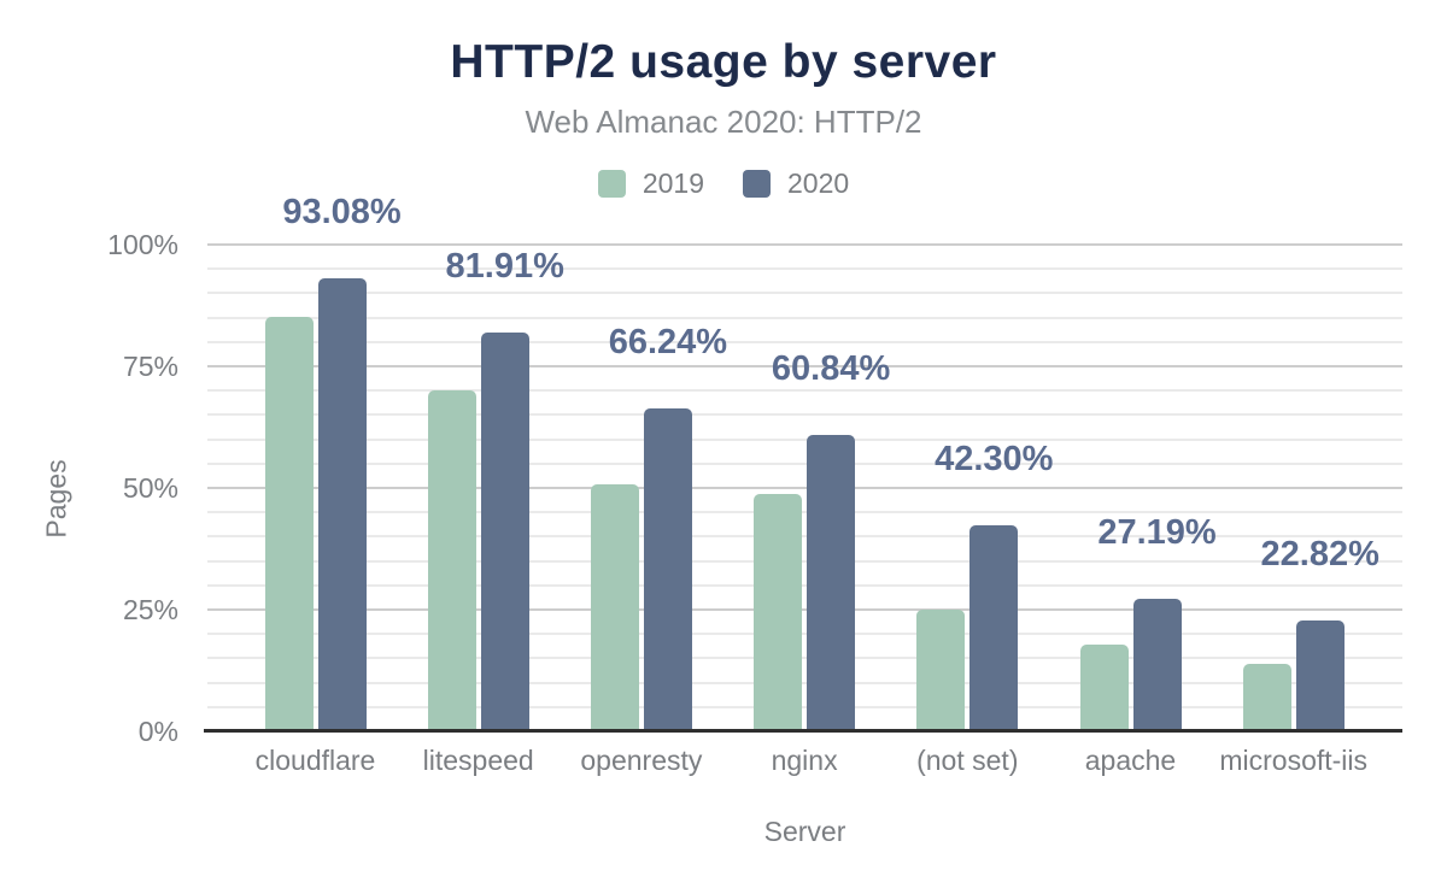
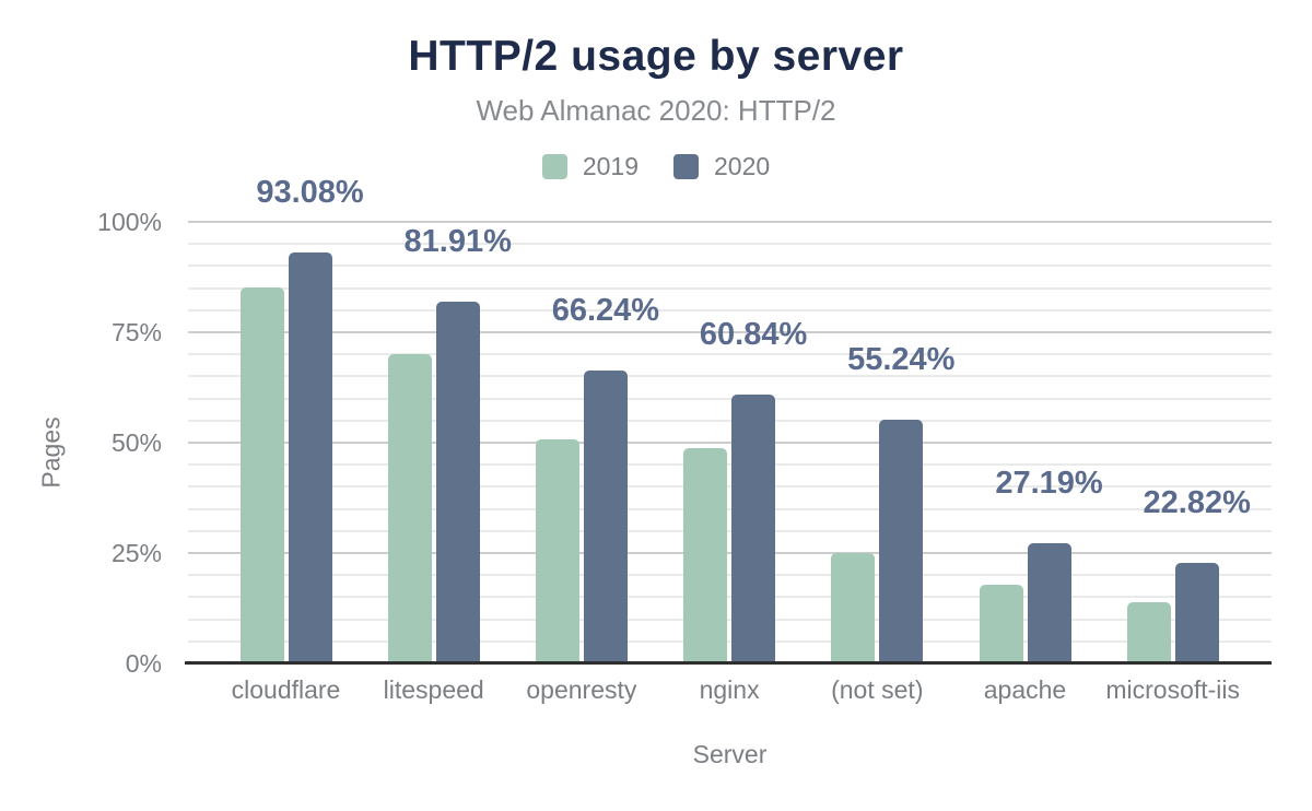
2020/(not set): 42.30% -> 55.24%
